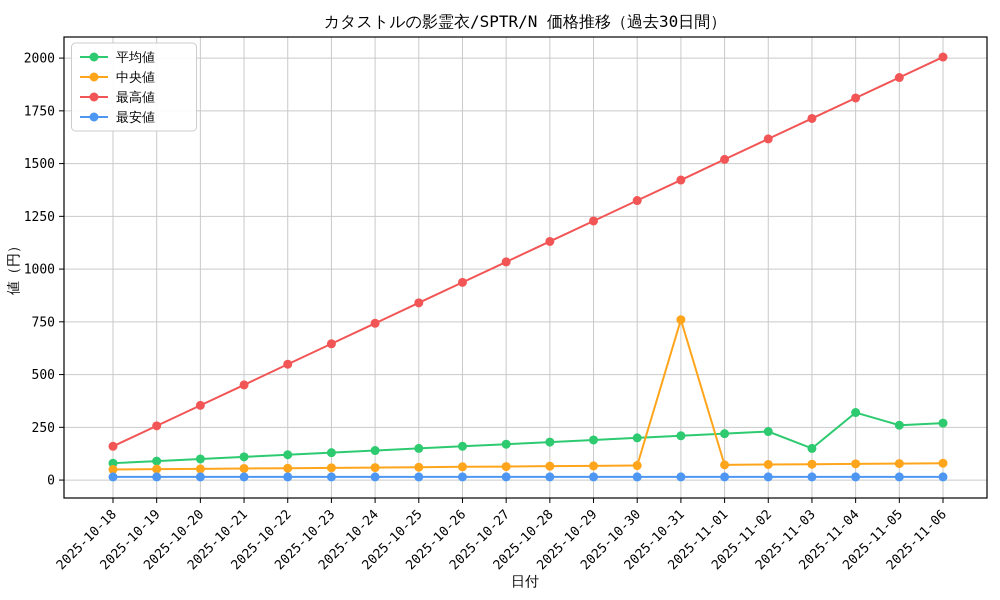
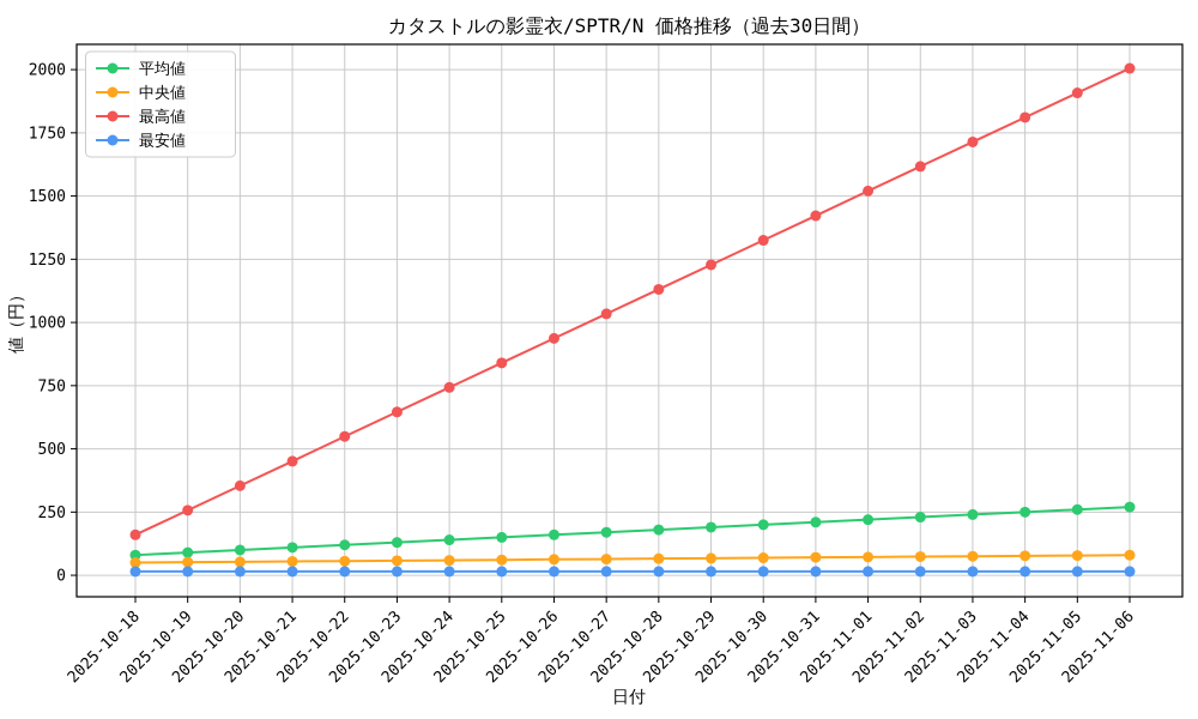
中央値/2025-10-31: 760 -> 70
平均値/2025-11-03: 150 -> 240
平均値/2025-11-04: 320 -> 250
